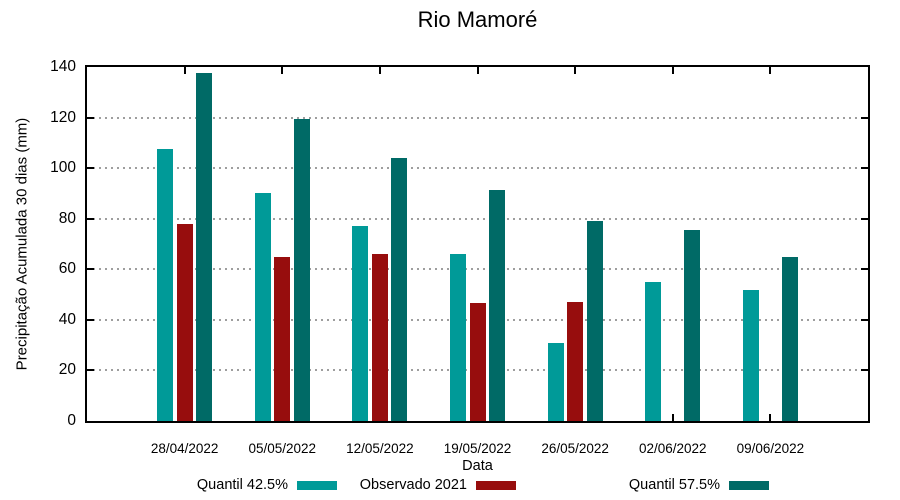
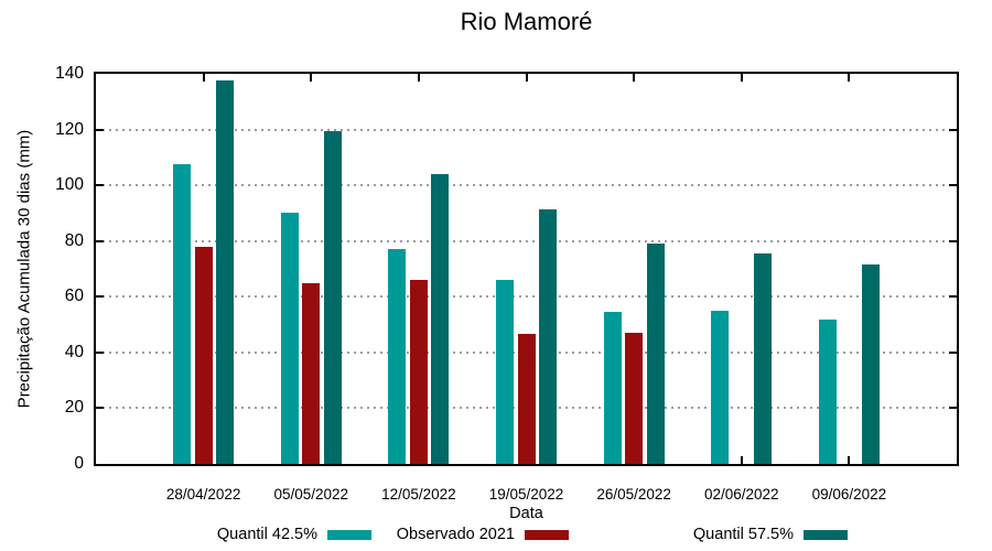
Quantil 42.5%/26/05/2022: 31 -> 54
Quantil 57.5%/09/06/2022: 65 -> 72
